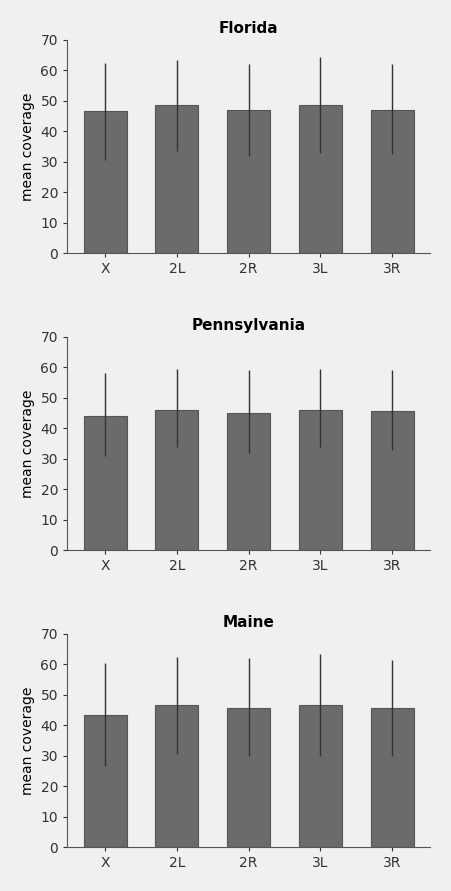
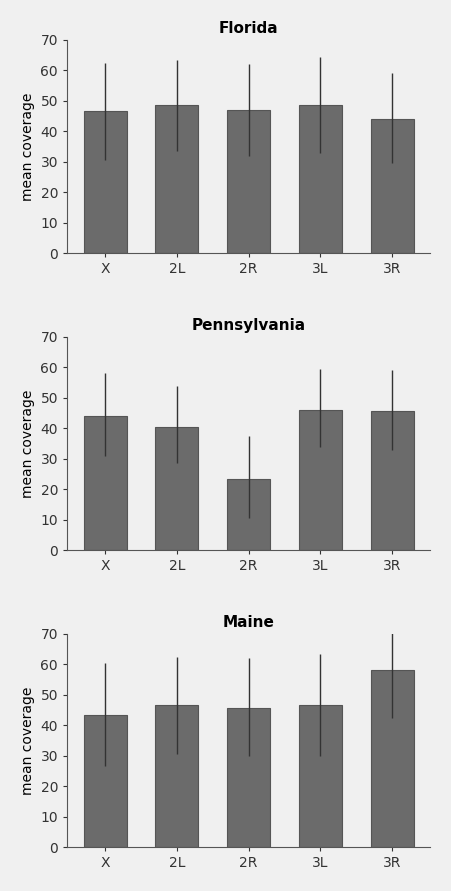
Florida/3R: 47.0 -> 44.0
Pennsylvania/2L: 46.0 -> 40.5
Pennsylvania/2R: 45.0 -> 23.5
Maine/3R: 45.5 -> 58.0
